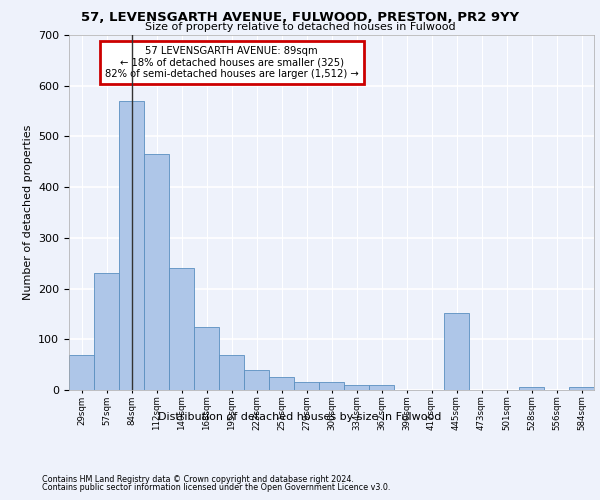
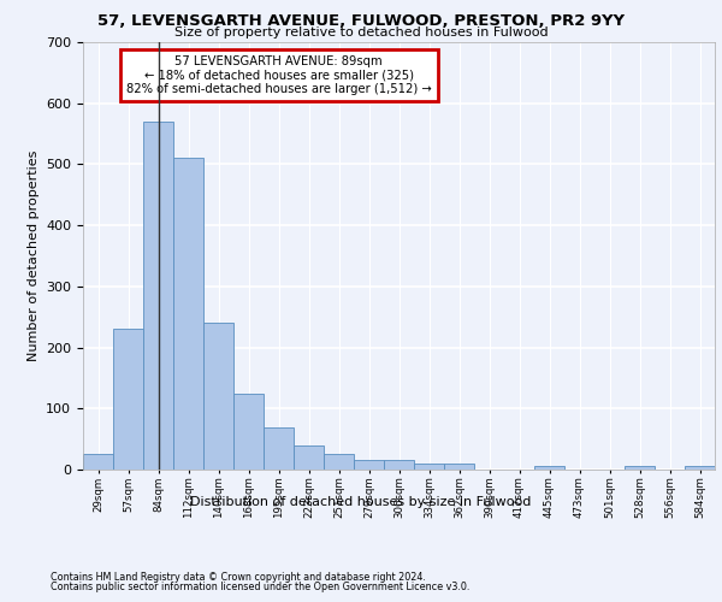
29sqm: 70 -> 25
112sqm: 466 -> 510
445sqm: 152 -> 5
